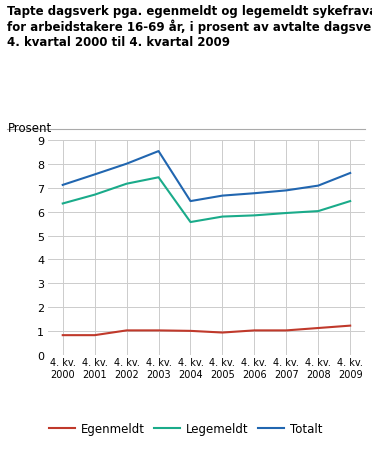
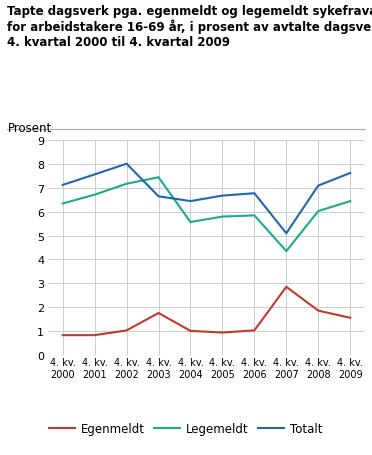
Egenmeldt/4. kv. 2003: 1.02 -> 1.75
Totalt/4. kv. 2003: 8.55 -> 6.65
Egenmeldt/4. kv. 2007: 1.02 -> 2.85
Legemeldt/4. kv. 2007: 5.95 -> 4.35
Totalt/4. kv. 2007: 6.90 -> 5.10
Egenmeldt/4. kv. 2008: 1.12 -> 1.85
Egenmeldt/4. kv. 2009: 1.22 -> 1.55
